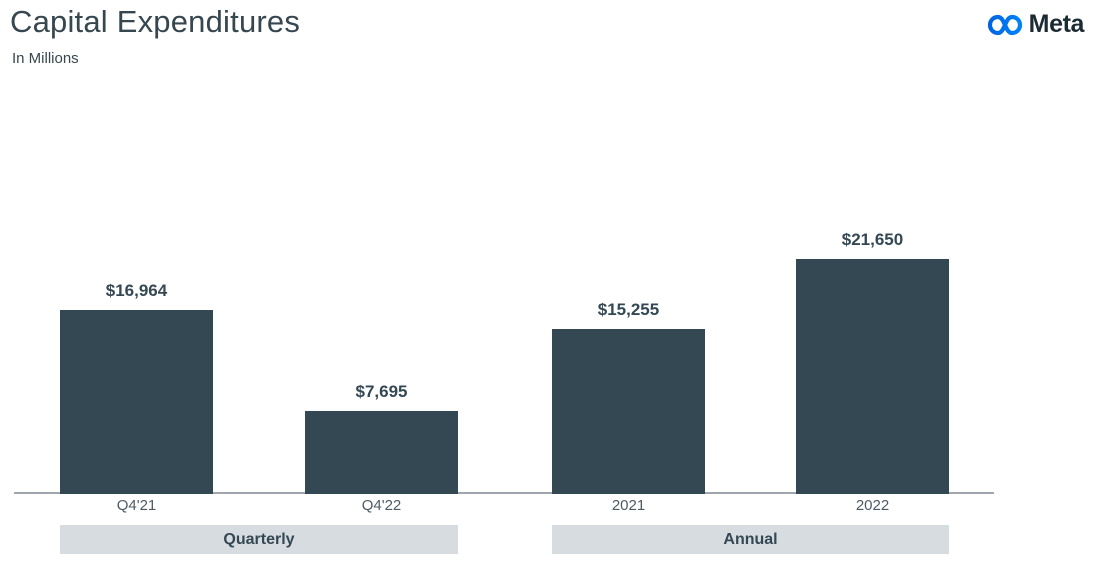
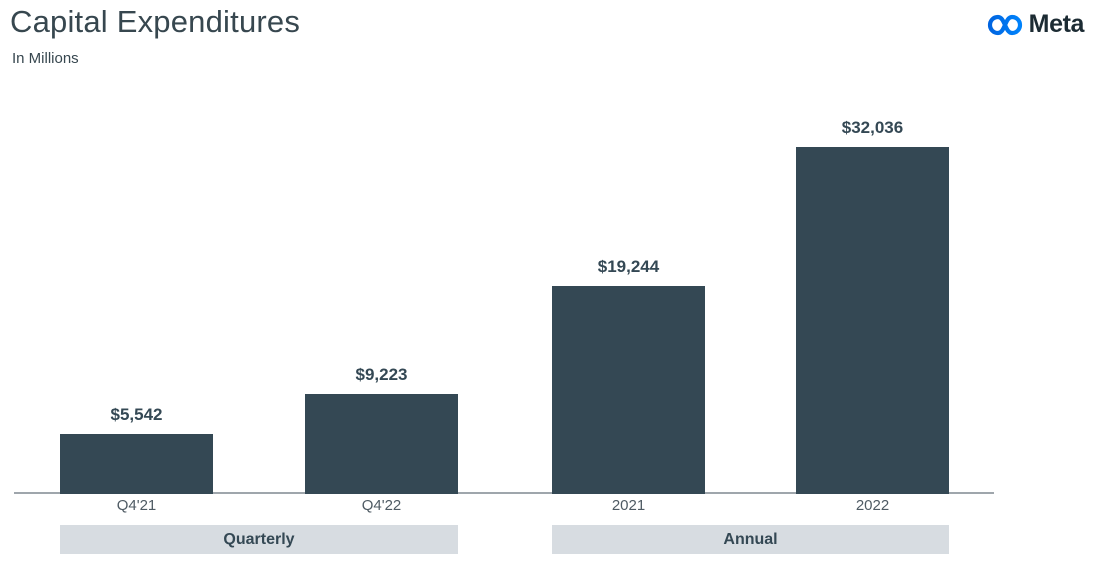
Q4'21: $16,964 -> $5,542
Q4'22: $7,695 -> $9,223
2021: $15,255 -> $19,244
2022: $21,650 -> $32,036
